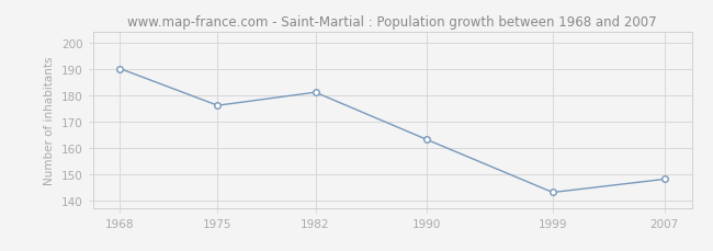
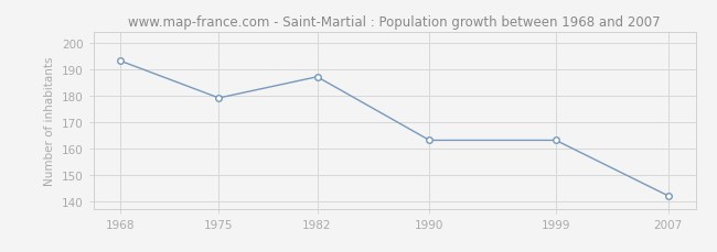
1968: 190 -> 193
1975: 176 -> 179
1982: 181 -> 187
1999: 143 -> 163
2007: 148 -> 142
